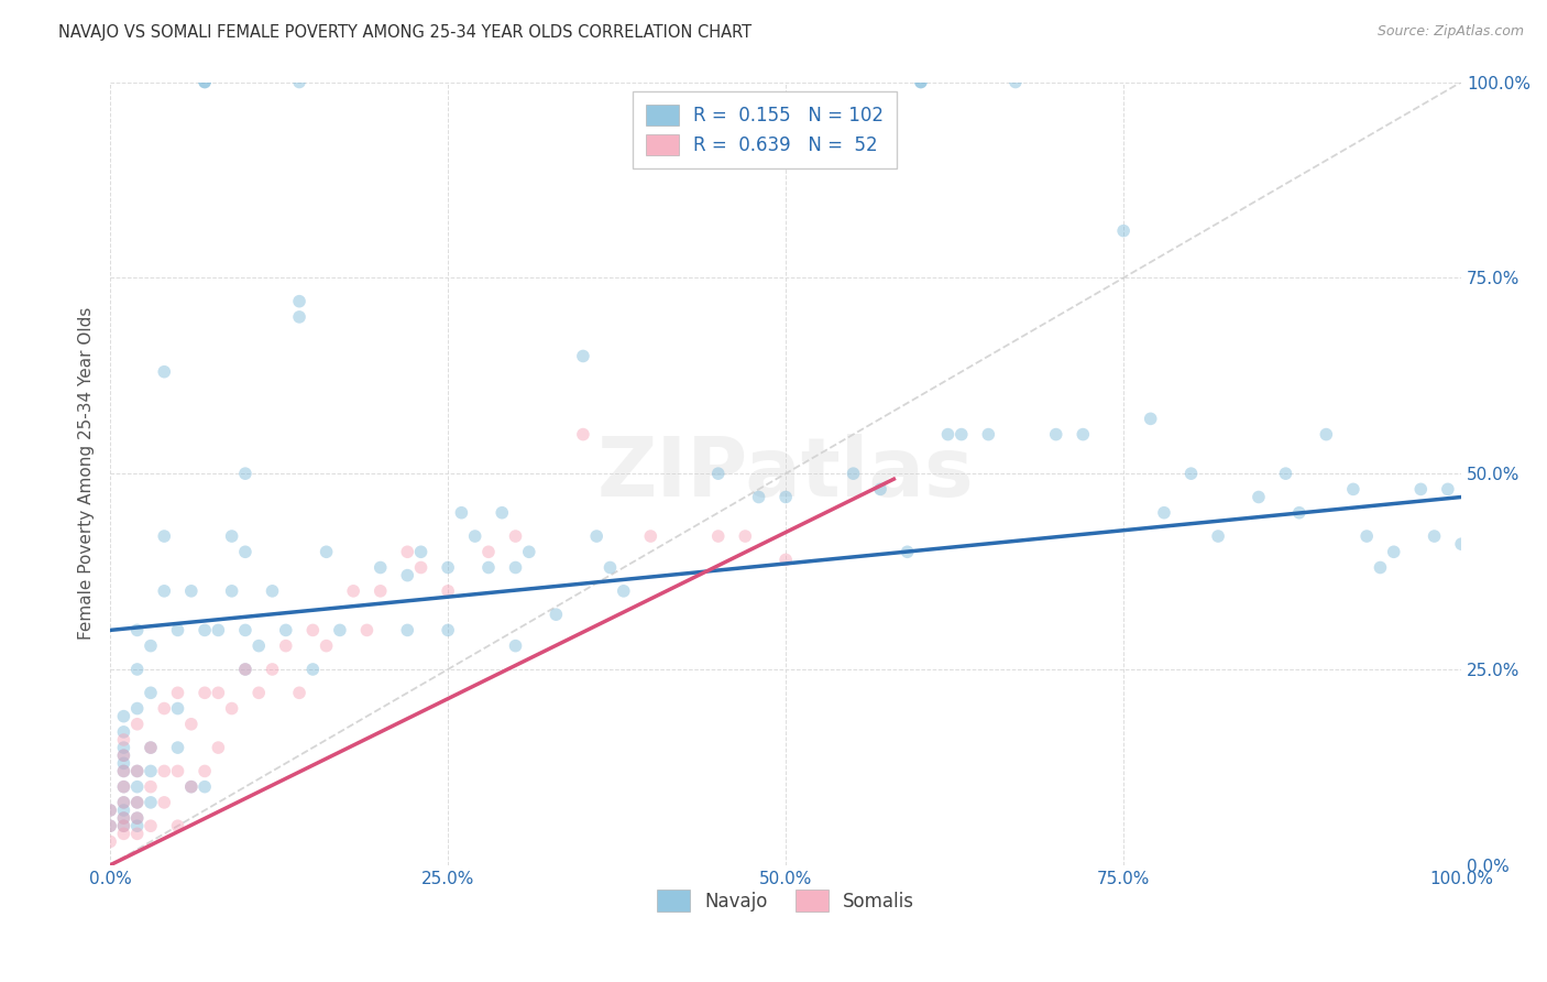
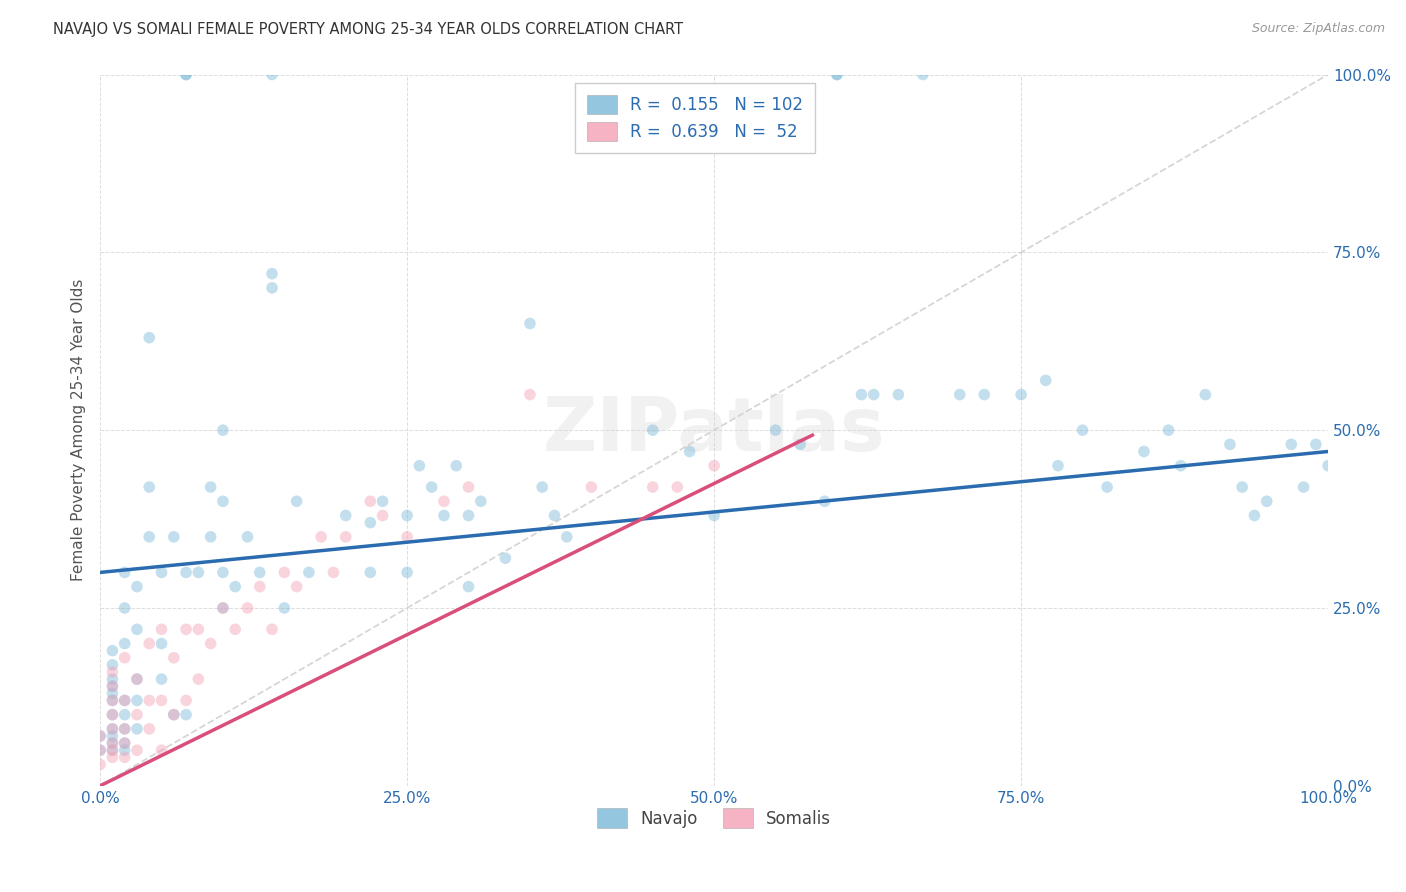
Navajo/50.0%: 47% -> 38%
Somalis/50.0%: 39% -> 45%
Navajo/75.0%: 81% -> 55%
Navajo/100.0%: 41% -> 45%
